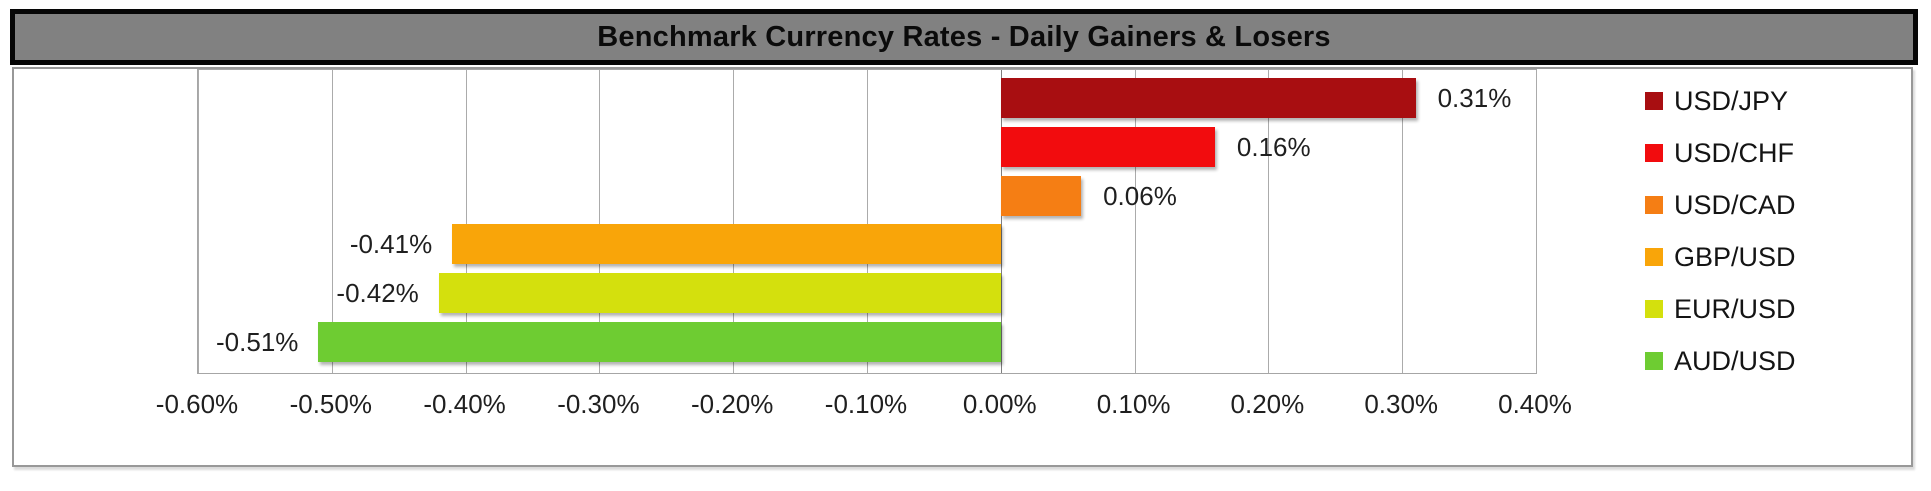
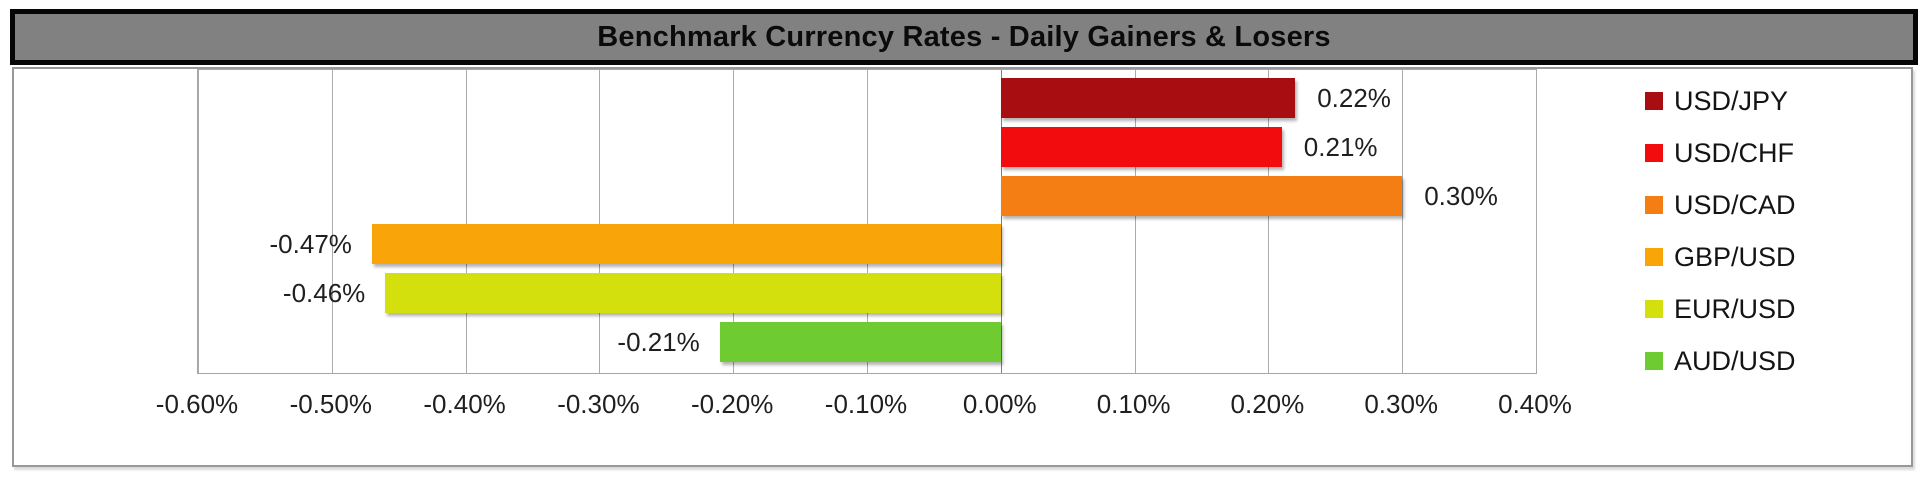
USD/JPY: 0.31% -> 0.22%
USD/CHF: 0.16% -> 0.21%
USD/CAD: 0.06% -> 0.30%
GBP/USD: -0.41% -> -0.47%
EUR/USD: -0.42% -> -0.46%
AUD/USD: -0.51% -> -0.21%
